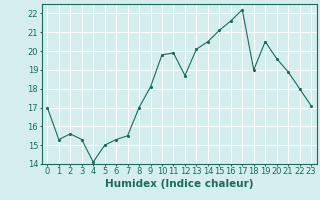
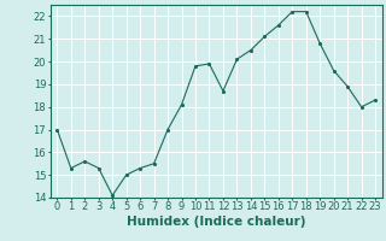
18: 19.0 -> 22.2
19: 20.5 -> 20.8
23: 17.1 -> 18.3
